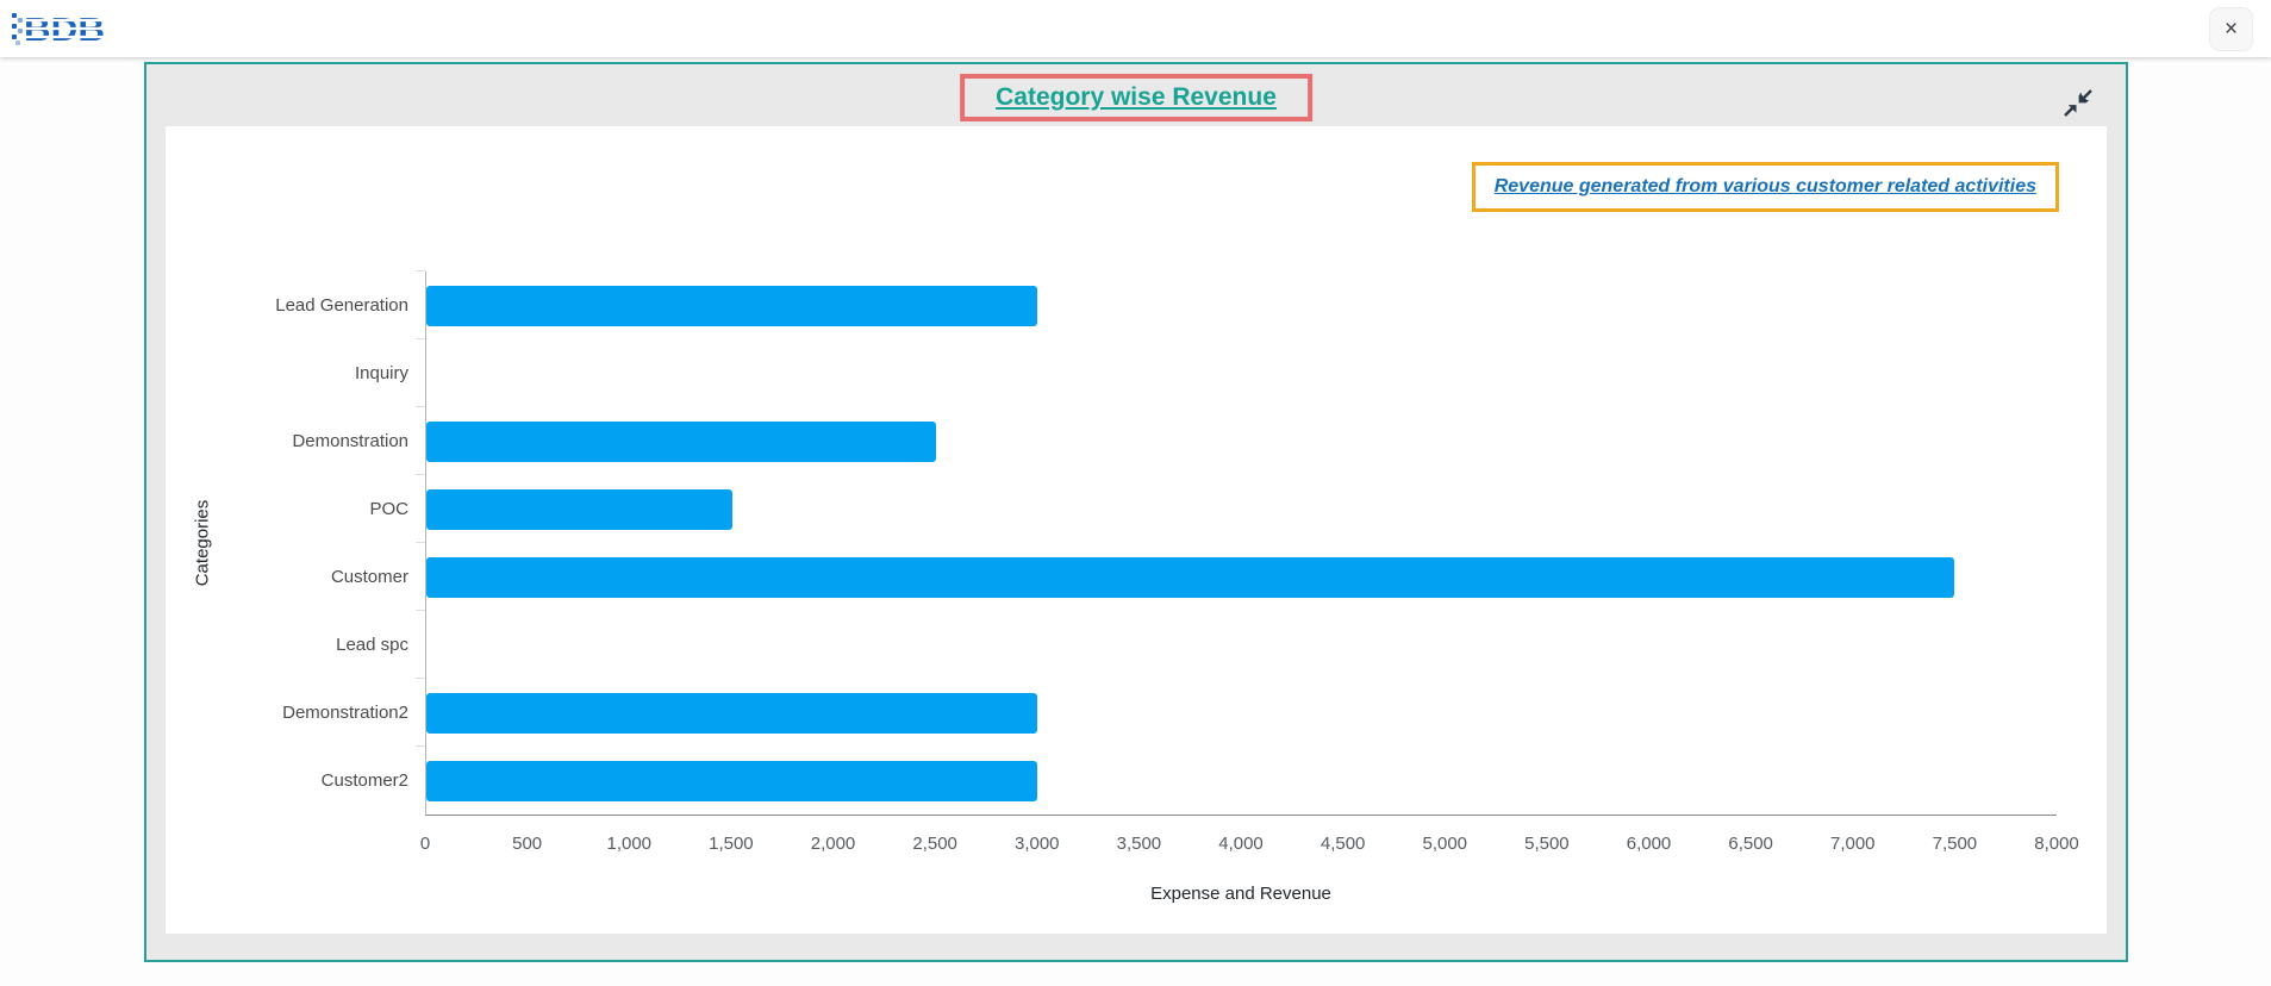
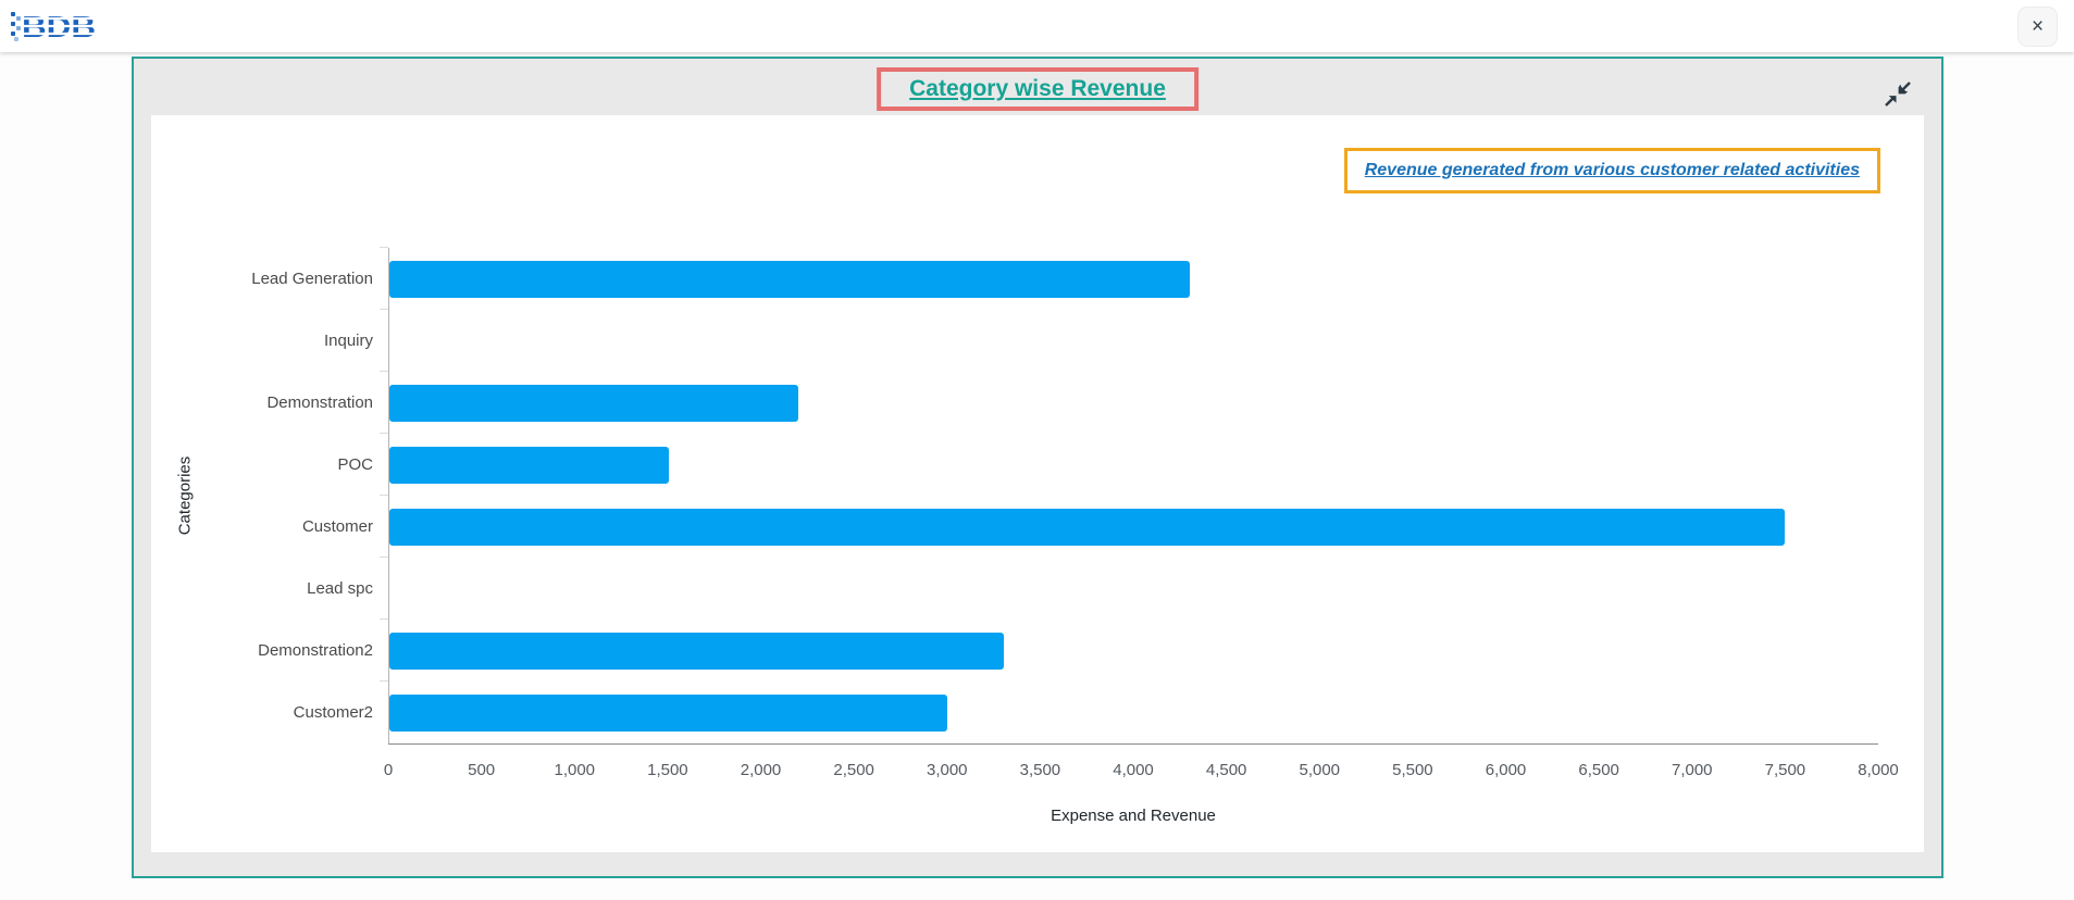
Lead Generation: 3000 -> 4300
Demonstration: 2500 -> 2200
Demonstration2: 3000 -> 3300
